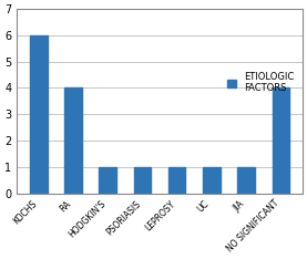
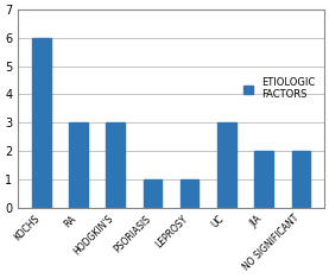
RA: 4 -> 3
HODGKIN'S: 1 -> 3
UC: 1 -> 3
JIA: 1 -> 2
NO SIGNIFICANT: 4 -> 2
